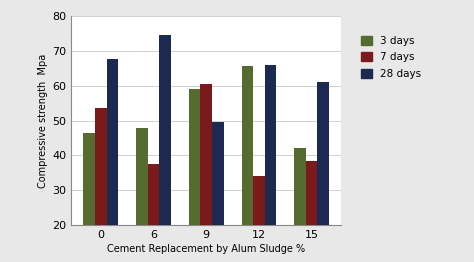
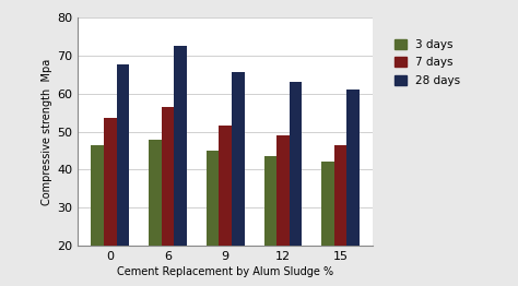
7 days/6: 37.5 -> 56.5
28 days/6: 74.5 -> 72.5
3 days/9: 59.0 -> 45.0
7 days/9: 60.5 -> 51.5
28 days/9: 49.5 -> 65.5
3 days/12: 65.5 -> 43.5
7 days/12: 34.0 -> 49.0
28 days/12: 66.0 -> 63.0
7 days/15: 38.5 -> 46.5
